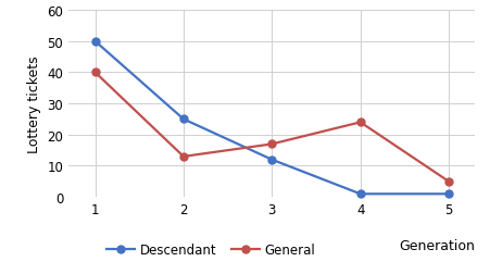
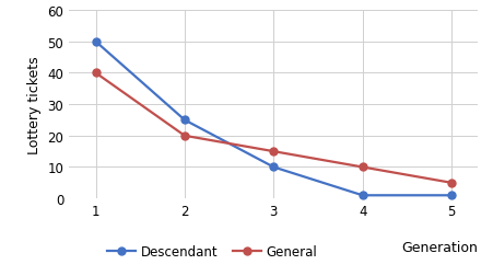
General/2: 13 -> 20
Descendant/3: 12 -> 10
General/3: 17 -> 15
General/4: 24 -> 10
